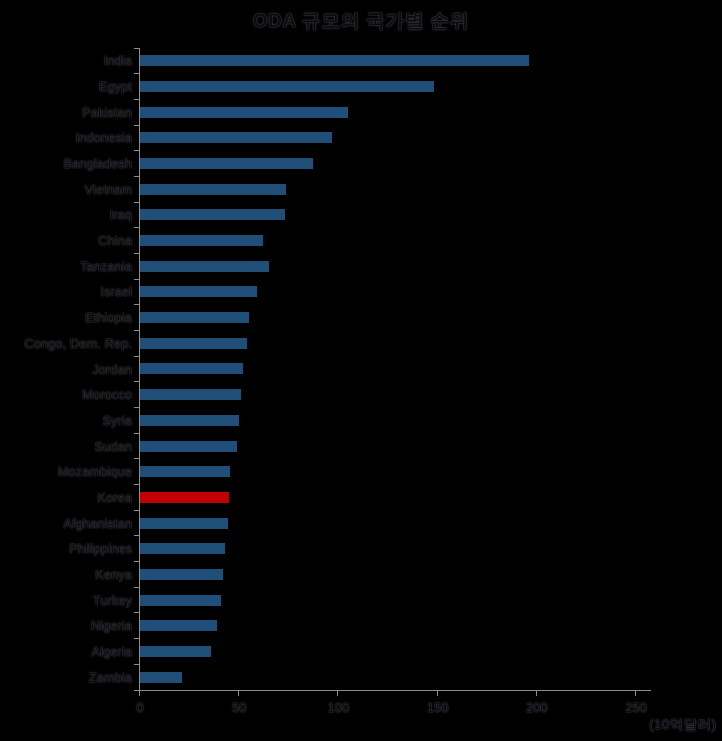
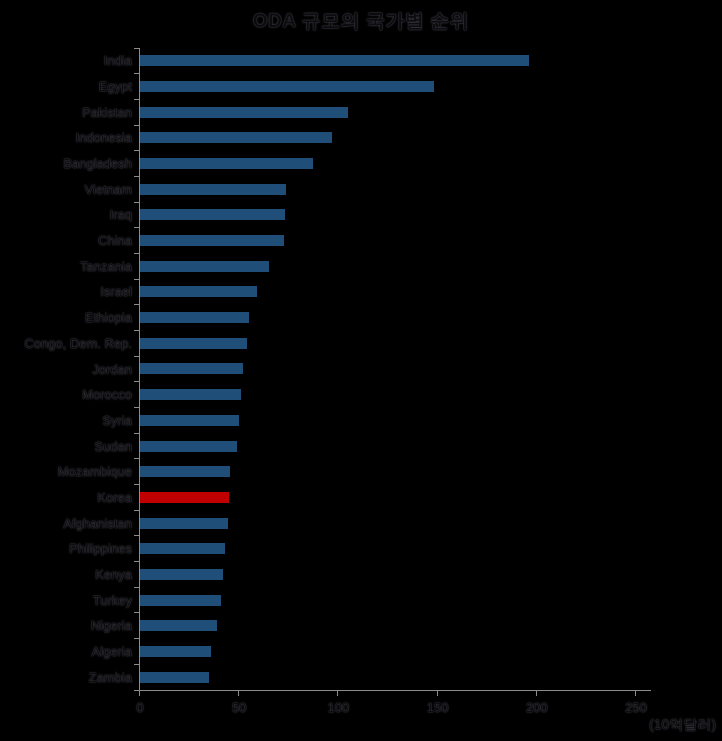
China: 62 -> 72
Zambia: 21 -> 35
